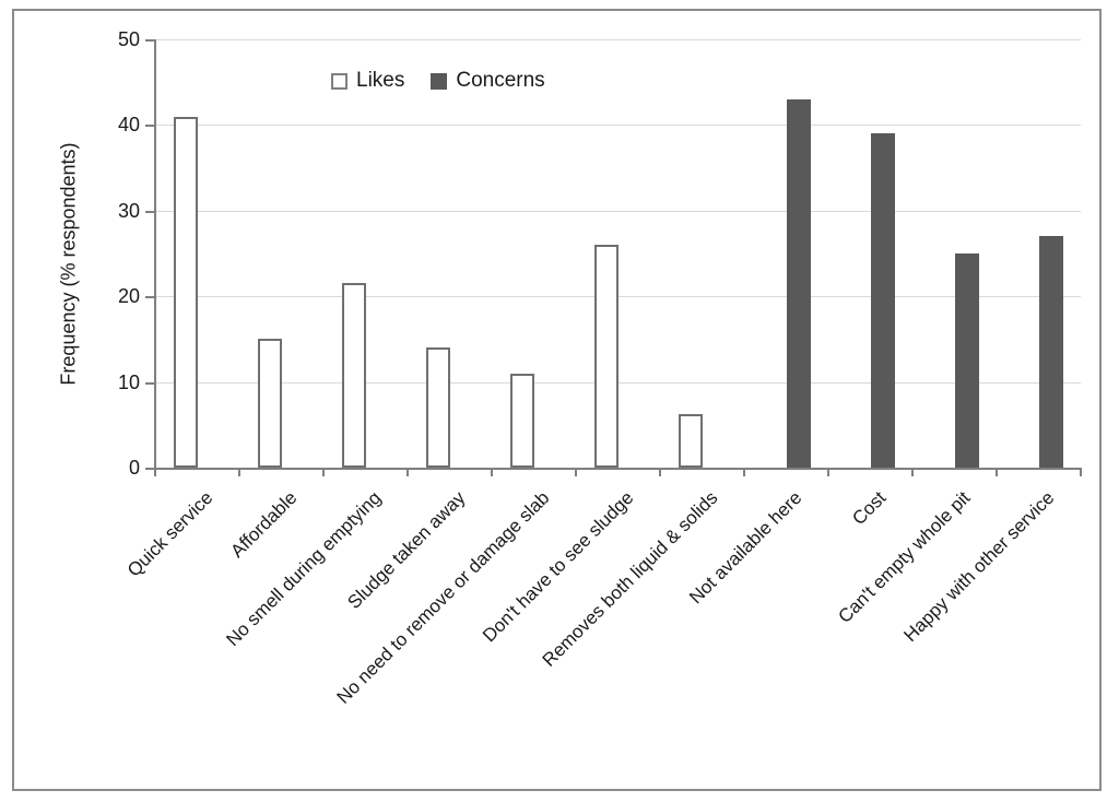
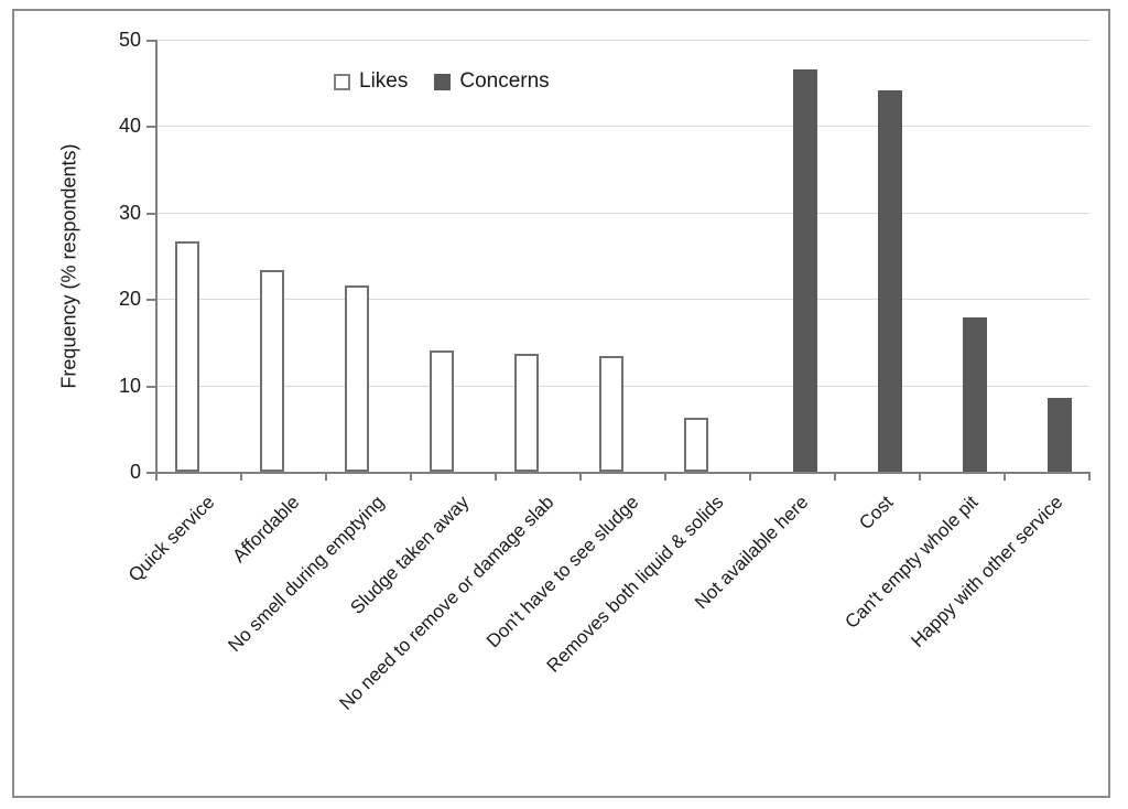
Likes/Quick service: 41 -> 27
Likes/Affordable: 15 -> 23
Likes/No need to remove or damage slab: 11 -> 14
Likes/Don't have to see sludge: 26 -> 13
Concerns/Not available here: 43 -> 46
Concerns/Cost: 39 -> 44
Concerns/Can't empty whole pit: 25 -> 18
Concerns/Happy with other service: 27 -> 9
